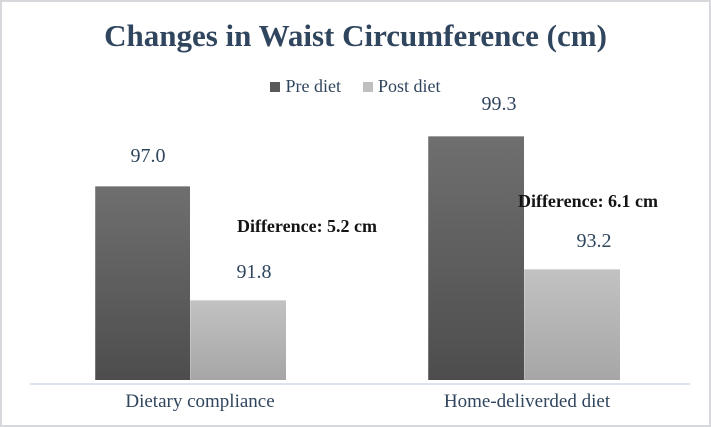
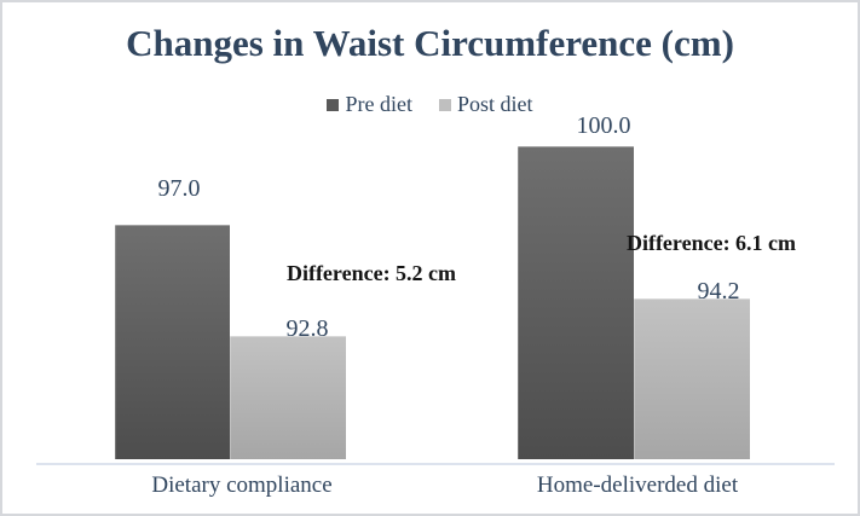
Post diet/Dietary compliance: 91.8 -> 92.8
Pre diet/Home-deliverded diet: 99.3 -> 100.0
Post diet/Home-deliverded diet: 93.2 -> 94.2
